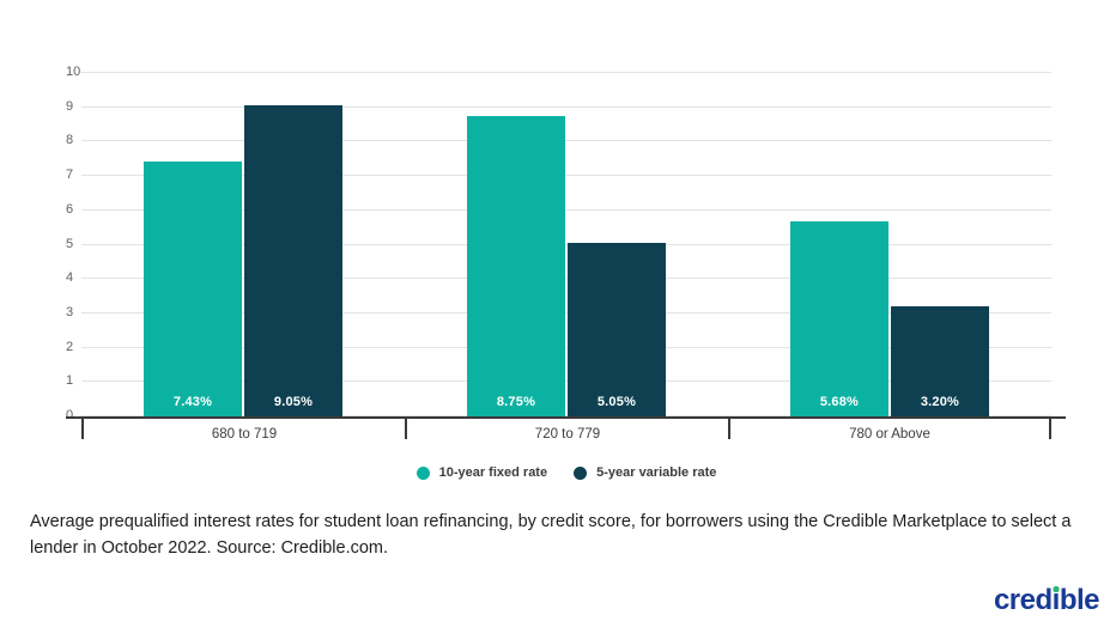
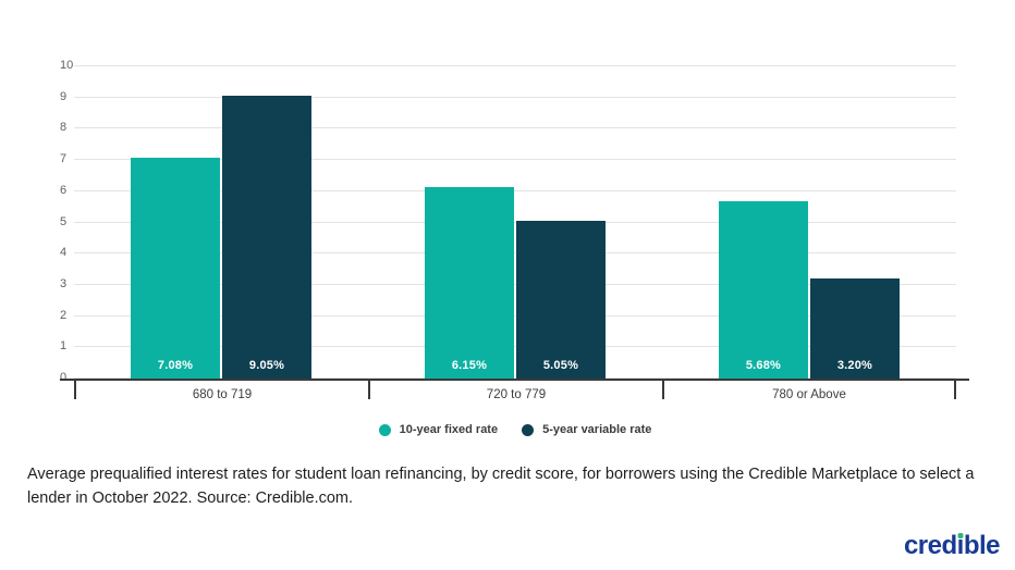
10-year fixed rate/680 to 719: 7.43% -> 7.08%
10-year fixed rate/720 to 779: 8.75% -> 6.15%
